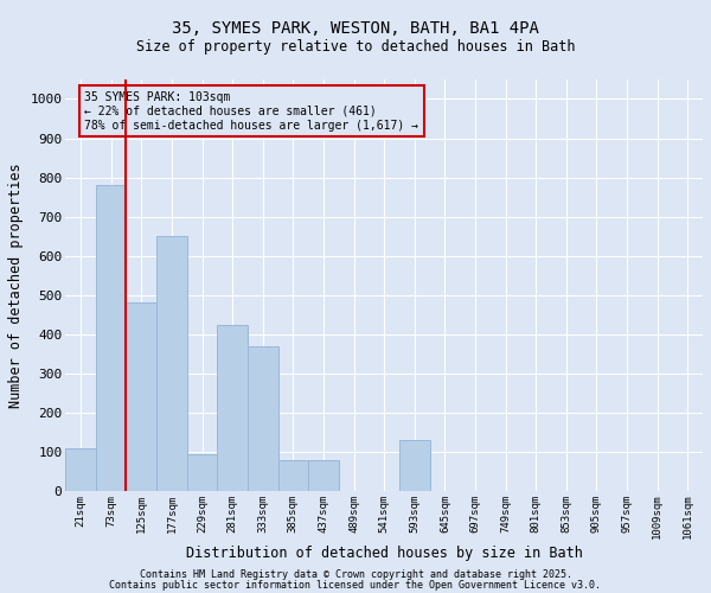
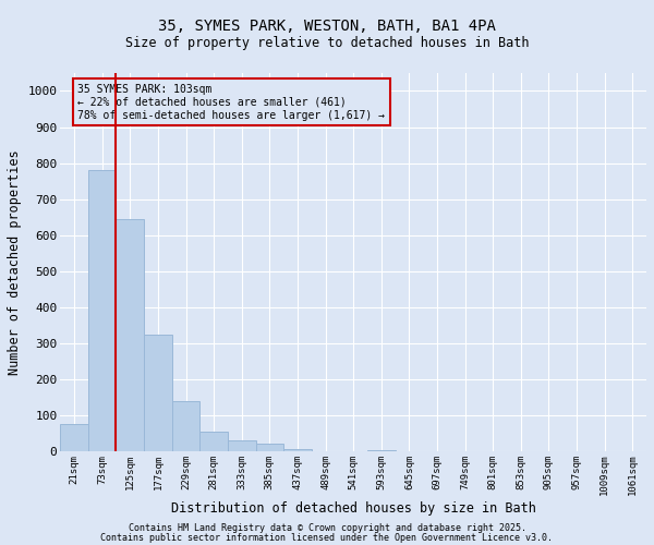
21sqm: 110 -> 75
125sqm: 480 -> 645
177sqm: 650 -> 325
229sqm: 95 -> 140
281sqm: 425 -> 55
333sqm: 370 -> 30
385sqm: 80 -> 20
437sqm: 80 -> 7
593sqm: 130 -> 3
